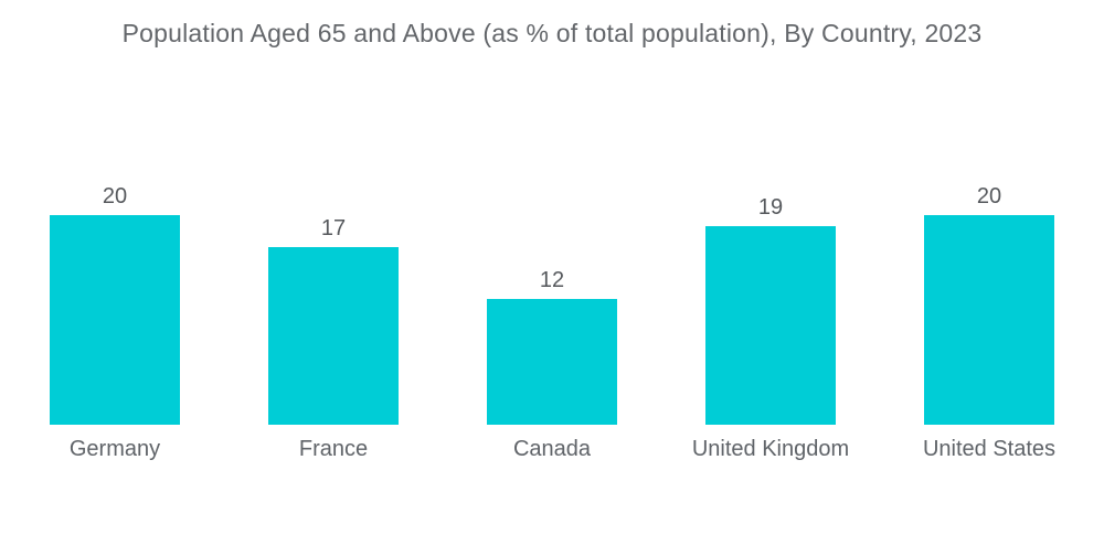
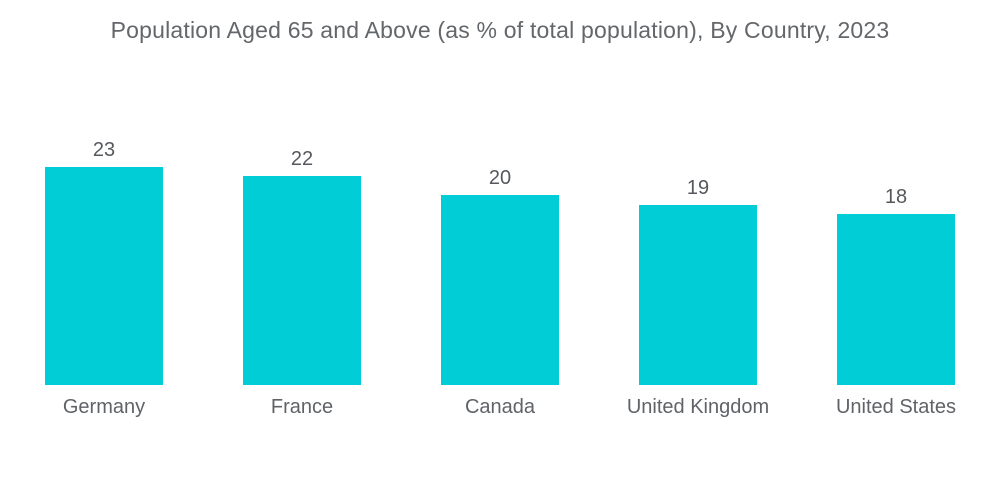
Germany: 20 -> 23
France: 17 -> 22
Canada: 12 -> 20
United States: 20 -> 18
